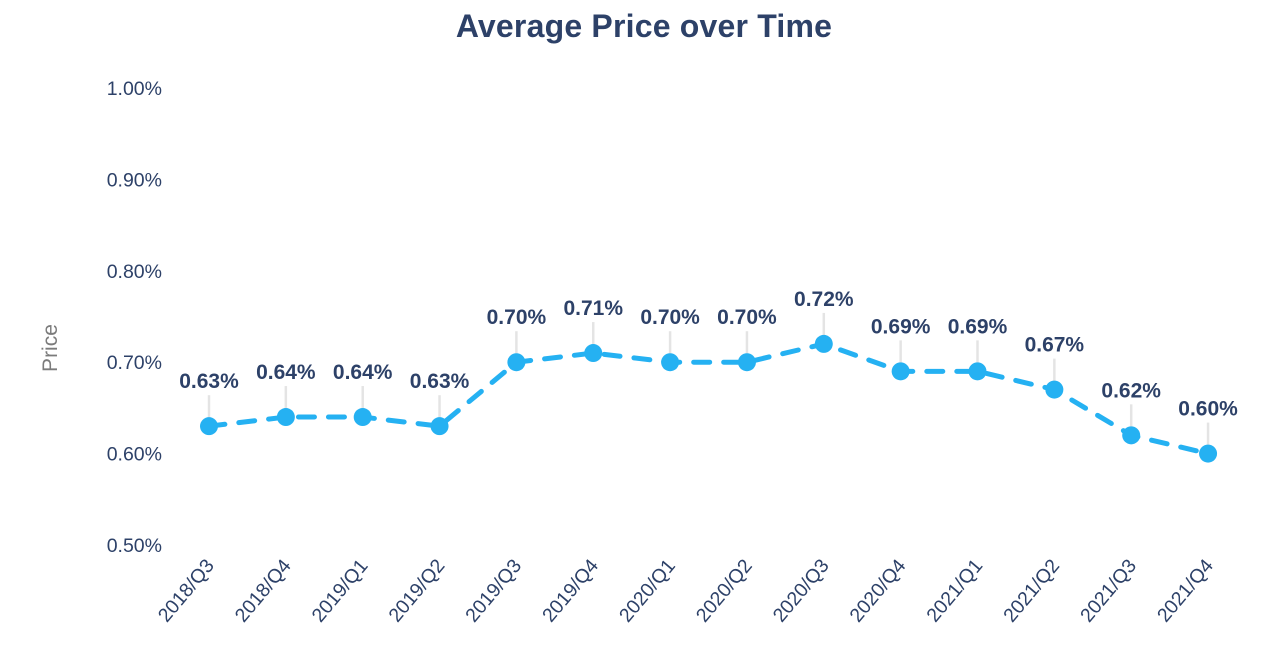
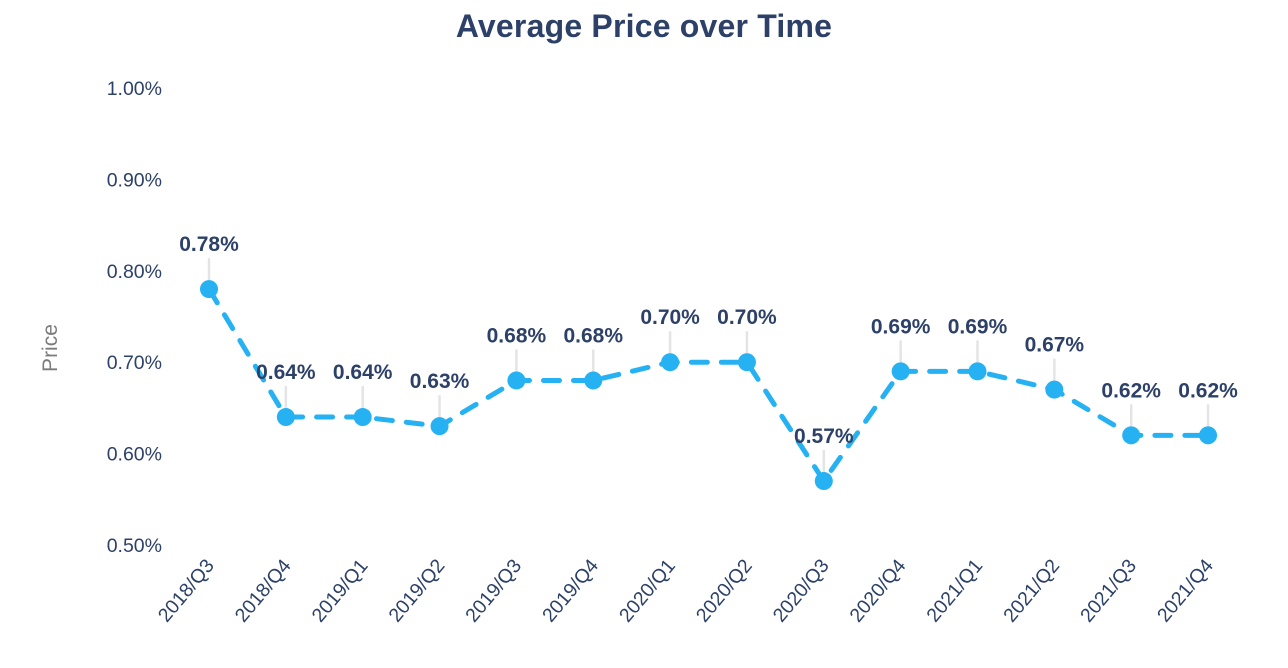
2018/Q3: 0.63% -> 0.78%
2019/Q3: 0.70% -> 0.68%
2019/Q4: 0.71% -> 0.68%
2020/Q3: 0.72% -> 0.57%
2021/Q4: 0.60% -> 0.62%
